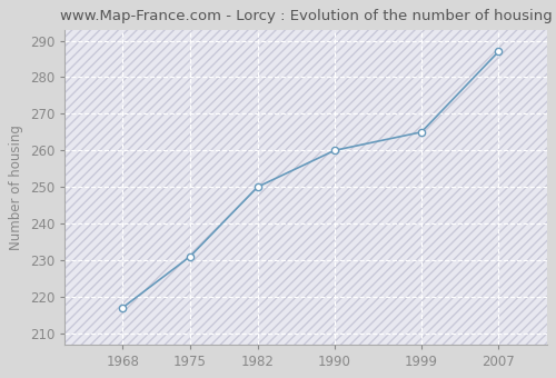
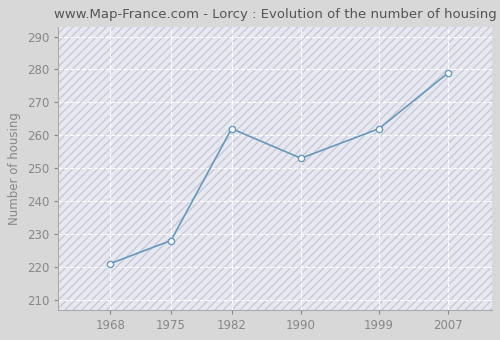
1968: 217 -> 221
1975: 231 -> 228
1982: 250 -> 262
1990: 260 -> 253
1999: 265 -> 262
2007: 287 -> 279
